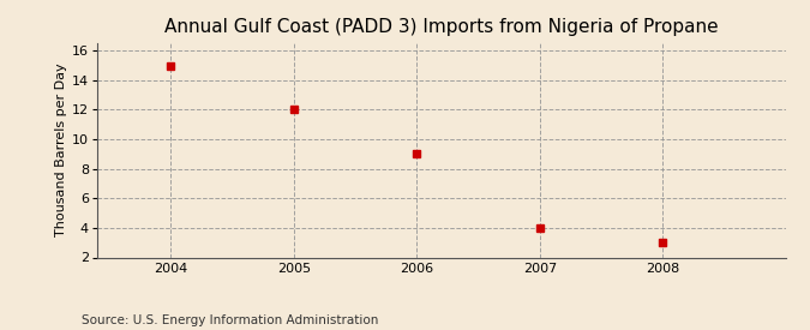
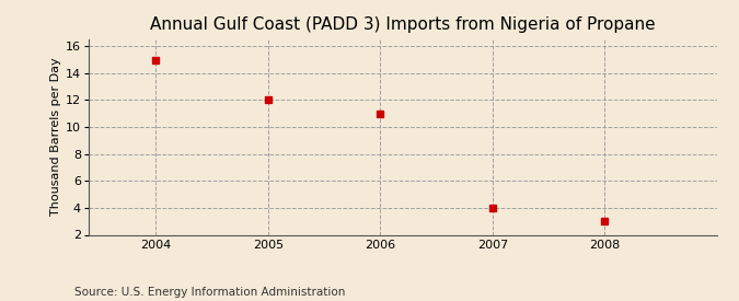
2006: 9.0 -> 11.0
